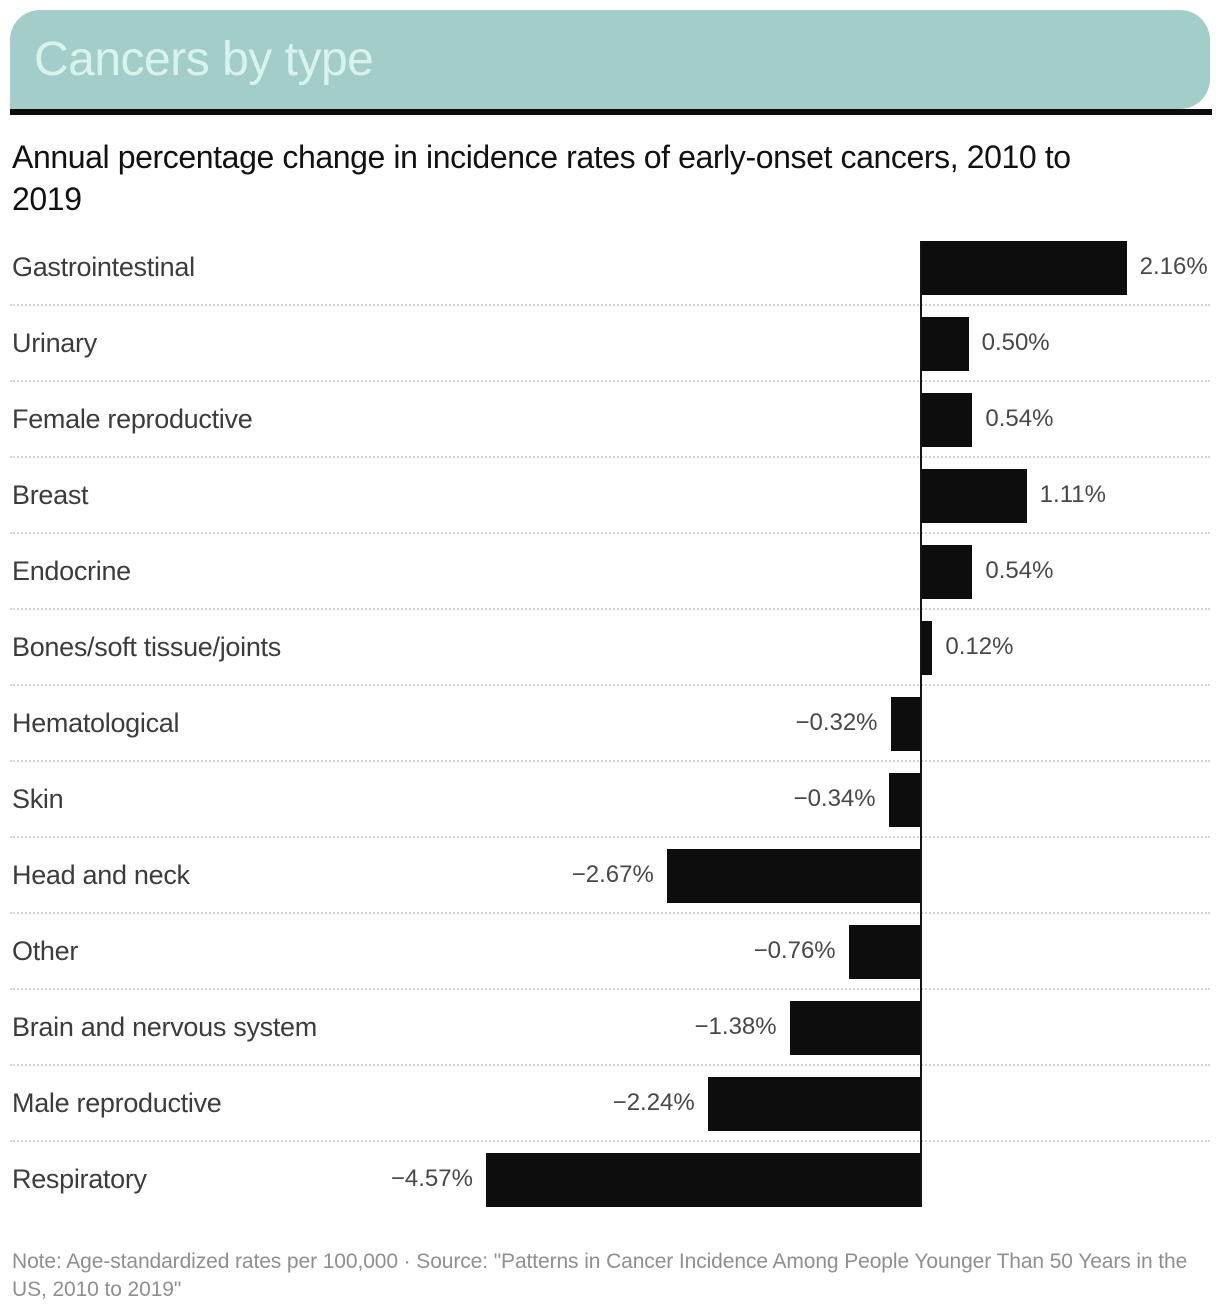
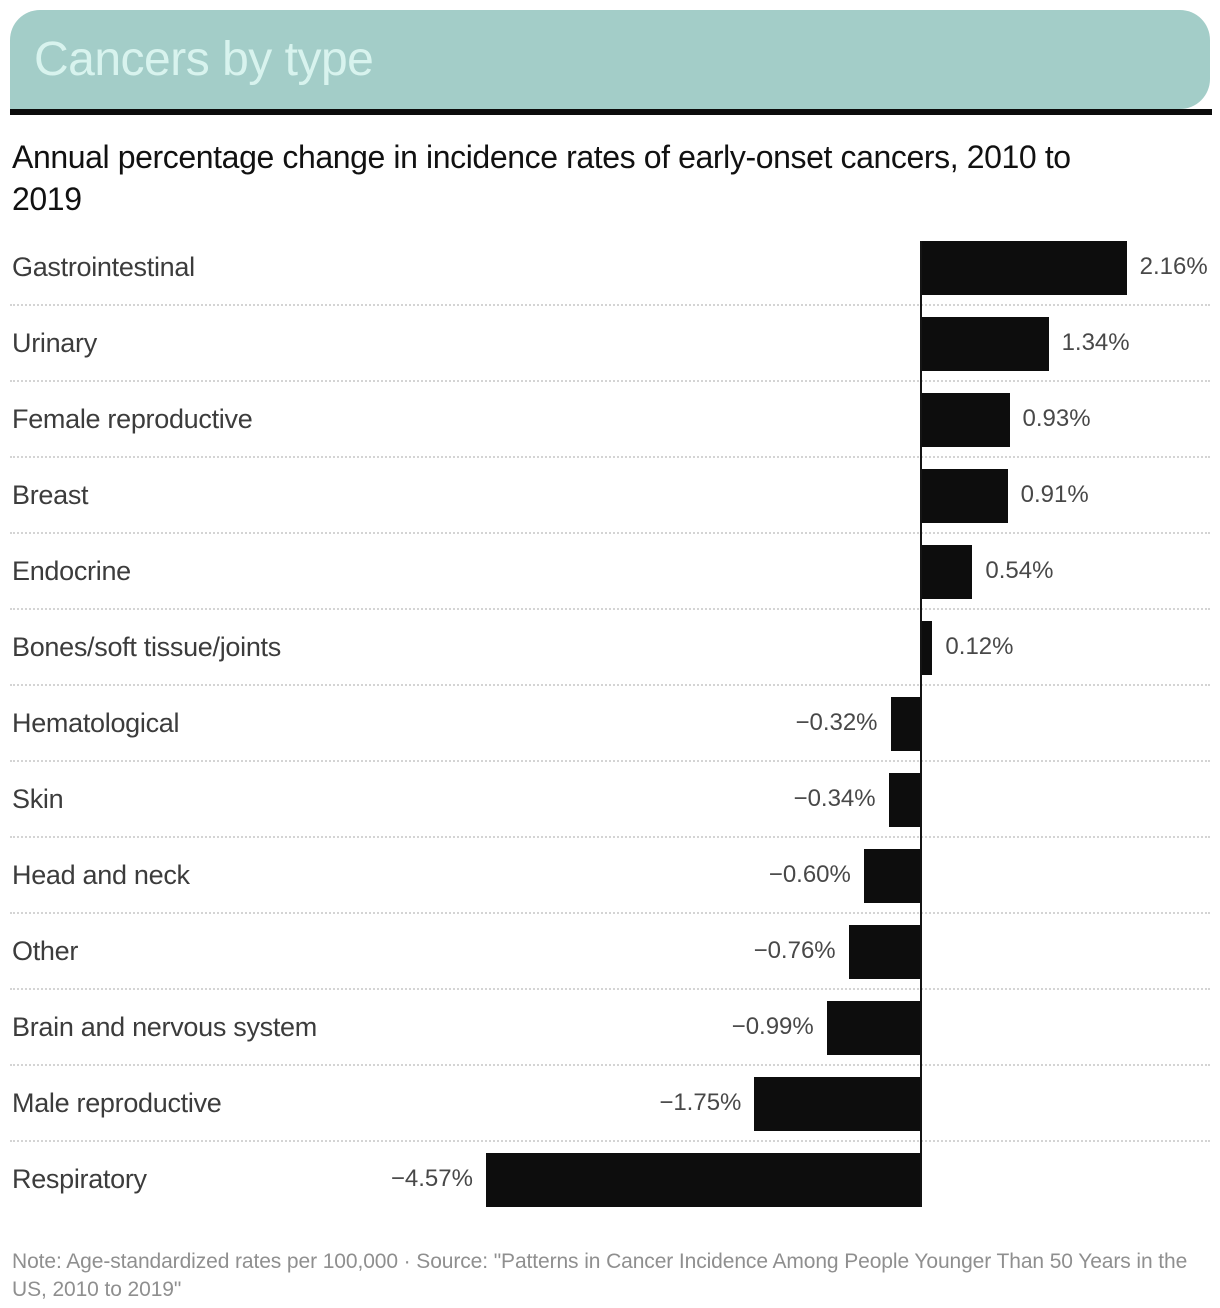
Urinary: 0.50% -> 1.34%
Female reproductive: 0.54% -> 0.93%
Breast: 1.11% -> 0.91%
Head and neck: −2.67% -> −0.60%
Brain and nervous system: −1.38% -> −0.99%
Male reproductive: −2.24% -> −1.75%
